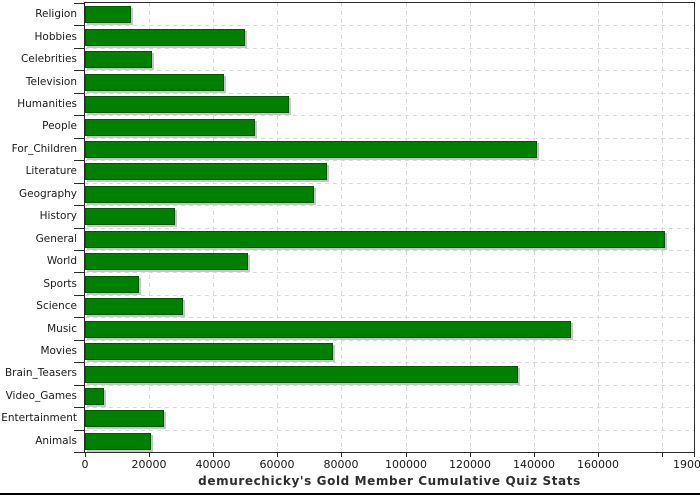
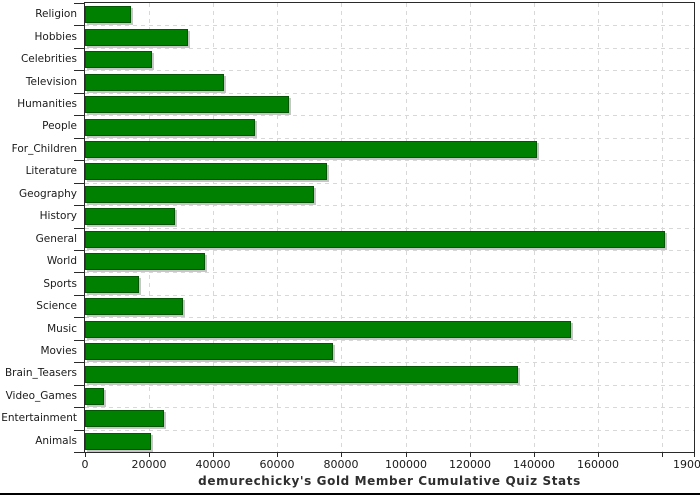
Hobbies: 50000 -> 32000
World: 51000 -> 38000
